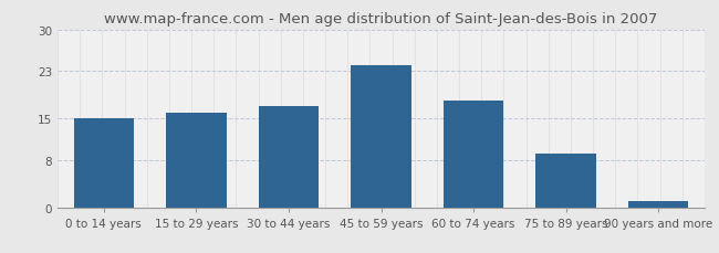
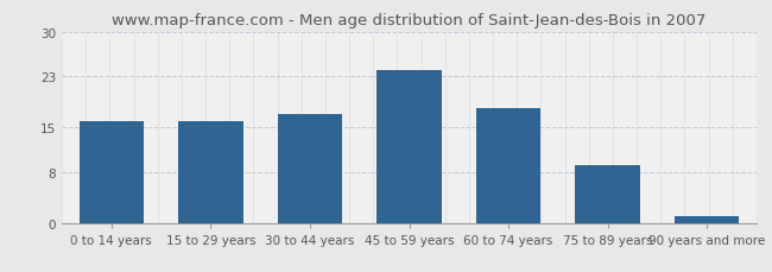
0 to 14 years: 15 -> 16
